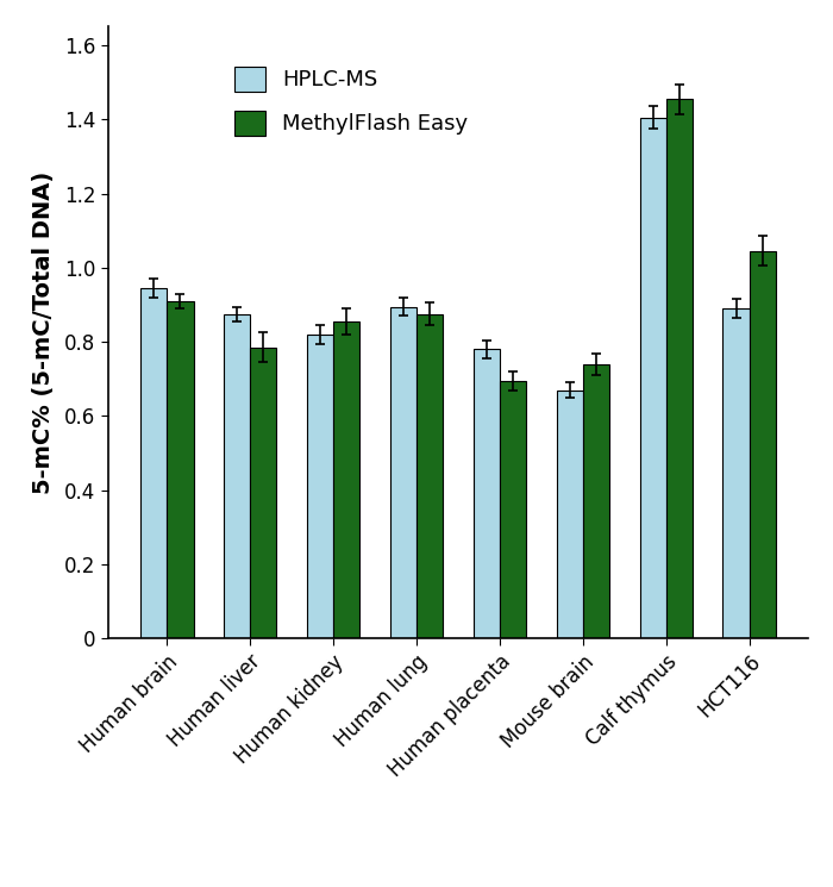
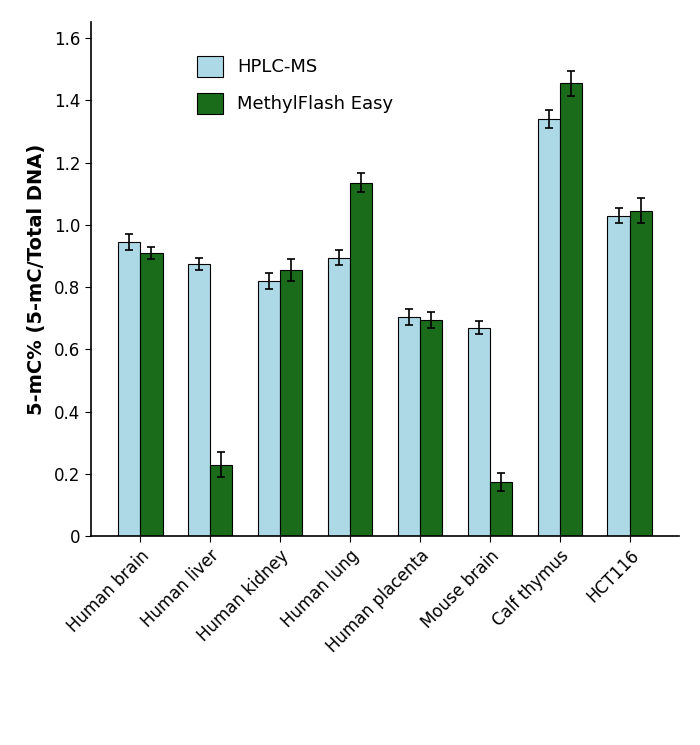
MethylFlash Easy/Human liver: 0.785 -> 0.230
MethylFlash Easy/Human lung: 0.875 -> 1.135
HPLC-MS/Human placenta: 0.780 -> 0.705
MethylFlash Easy/Mouse brain: 0.740 -> 0.175
HPLC-MS/Calf thymus: 1.405 -> 1.340
HPLC-MS/HCT116: 0.890 -> 1.030
